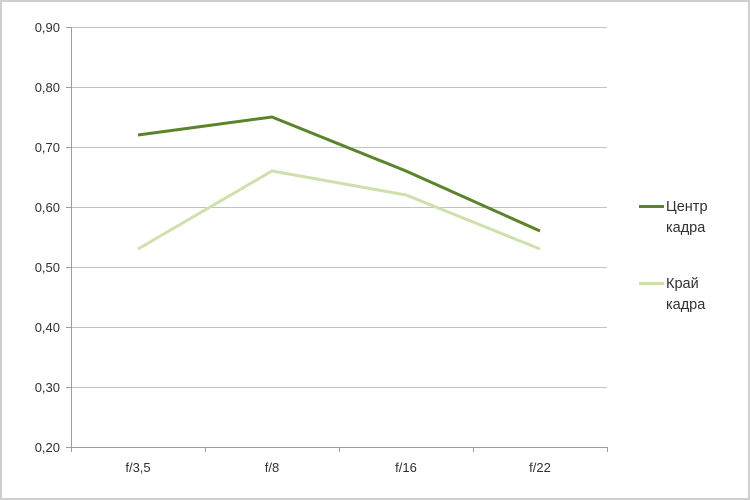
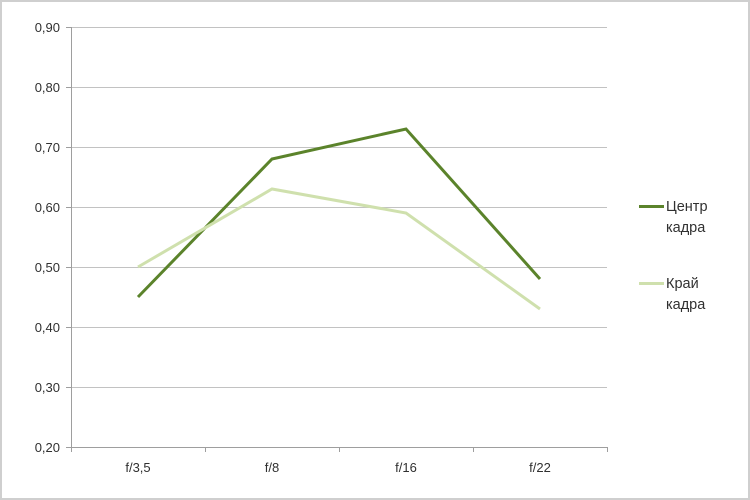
Центр кадра/f/3,5: 0,72 -> 0,45
Край кадра/f/3,5: 0,53 -> 0,50
Центр кадра/f/8: 0,75 -> 0,68
Край кадра/f/8: 0,66 -> 0,63
Центр кадра/f/16: 0,66 -> 0,73
Край кадра/f/16: 0,62 -> 0,59
Центр кадра/f/22: 0,56 -> 0,48
Край кадра/f/22: 0,53 -> 0,43
